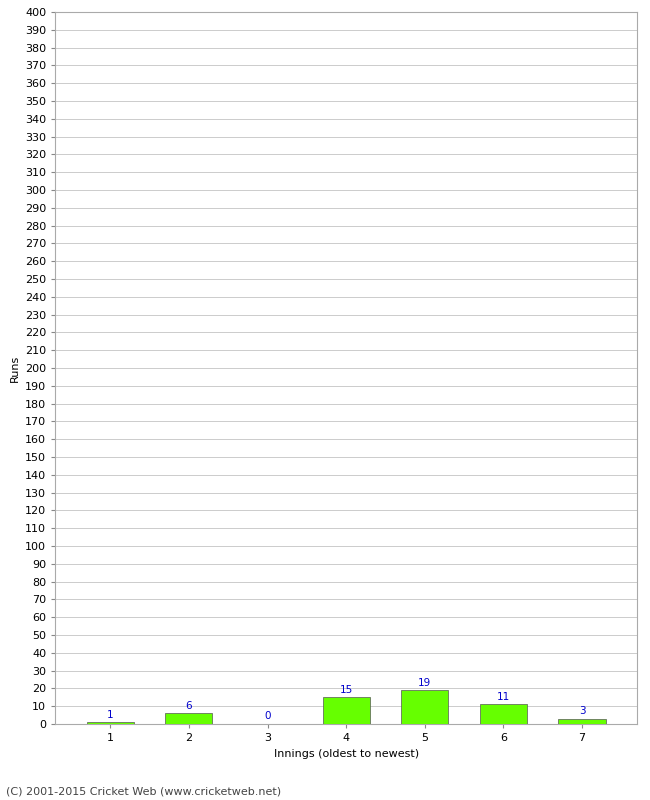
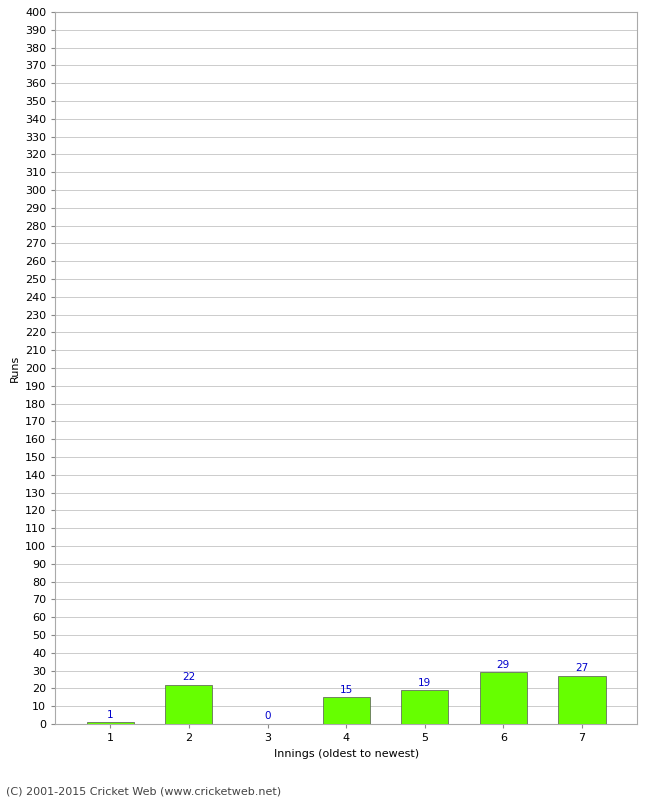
2: 6 -> 22
6: 11 -> 29
7: 3 -> 27
